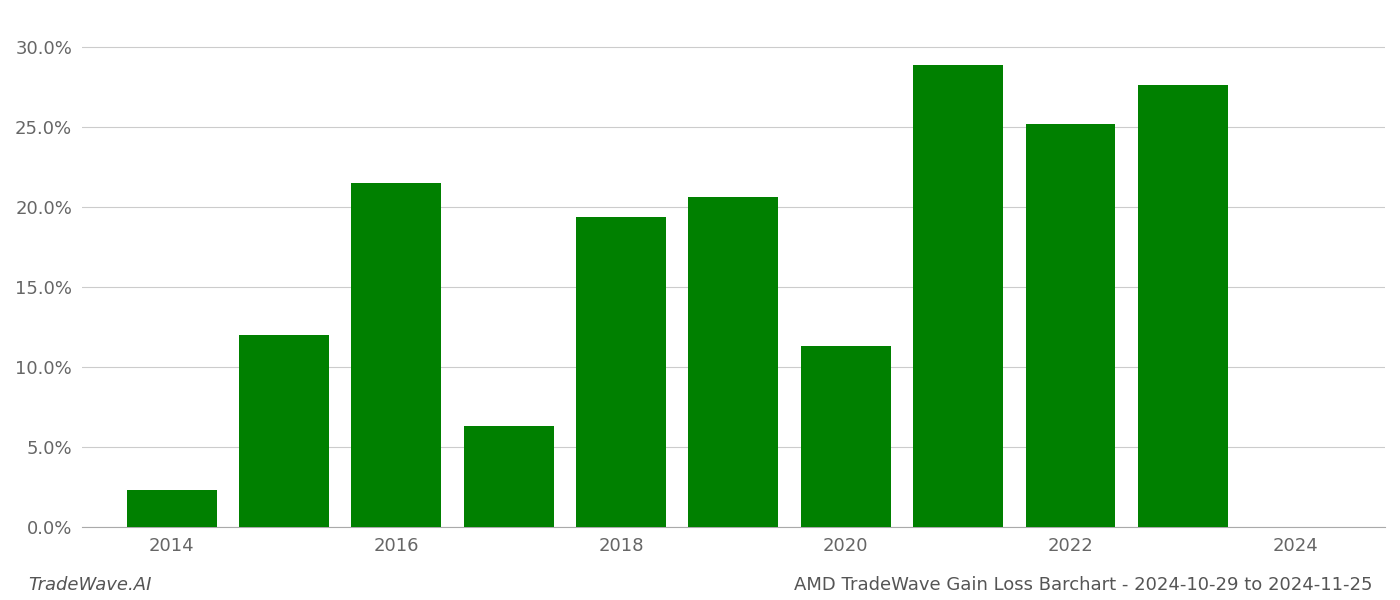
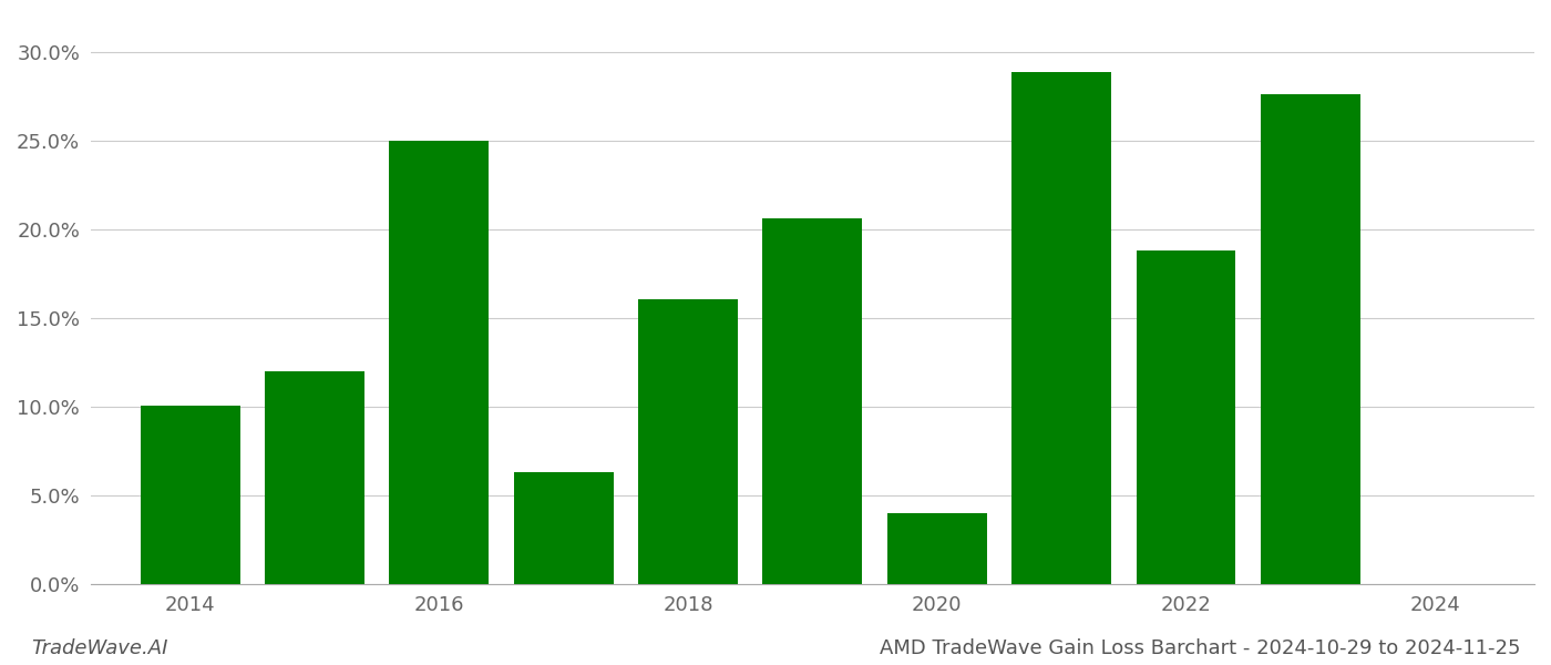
2014: 2.3% -> 10.1%
2016: 21.5% -> 25.0%
2018: 19.4% -> 16.1%
2020: 11.3% -> 4.0%
2022: 25.2% -> 18.8%
